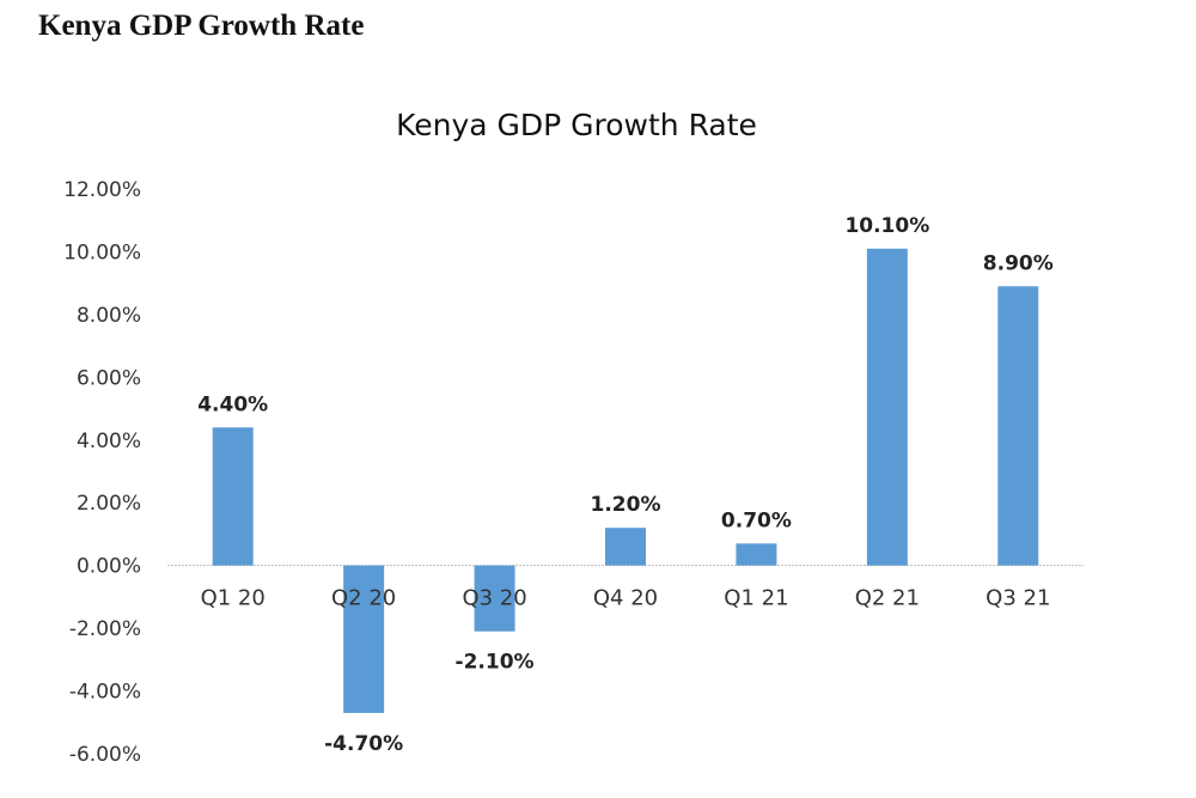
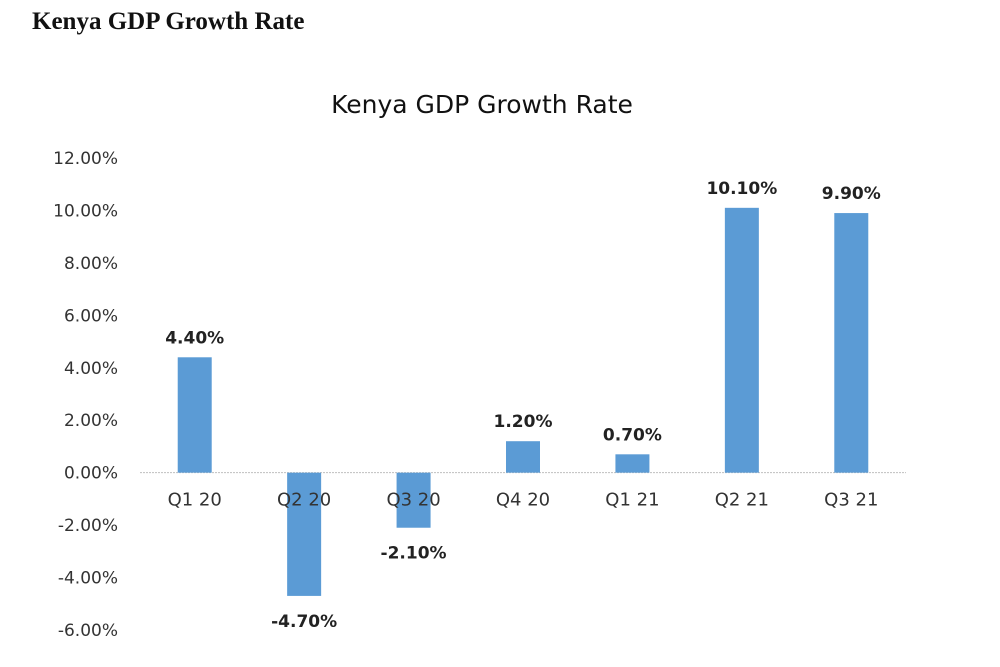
Q3 21: 8.90% -> 9.90%
